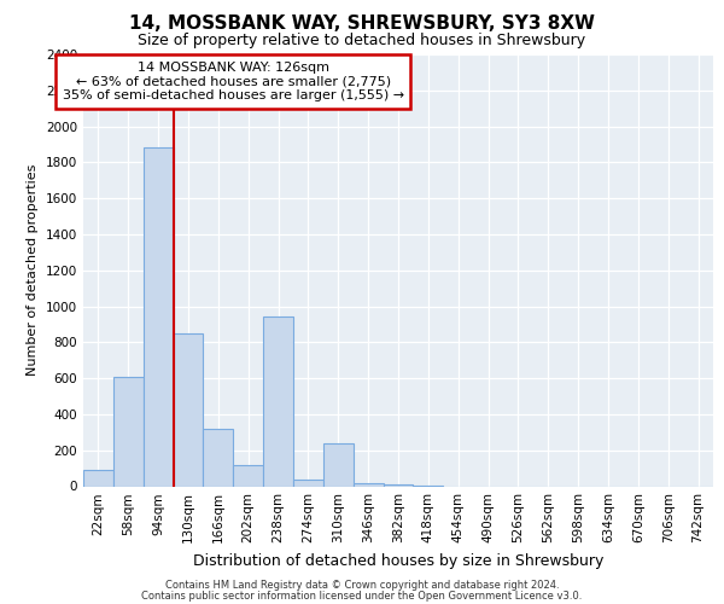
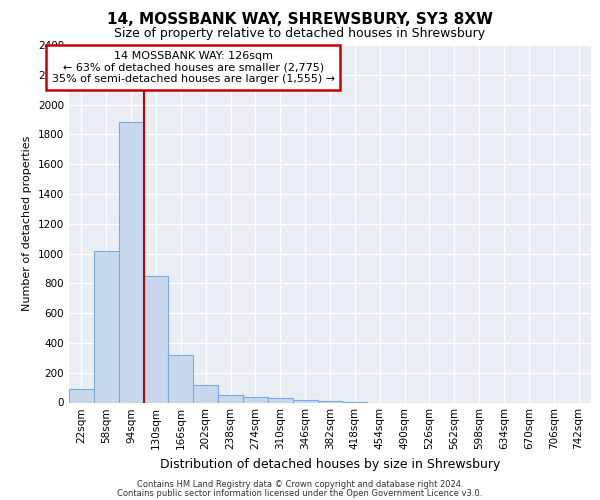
58sqm: 610 -> 1020
238sqm: 940 -> 50
310sqm: 240 -> 30
